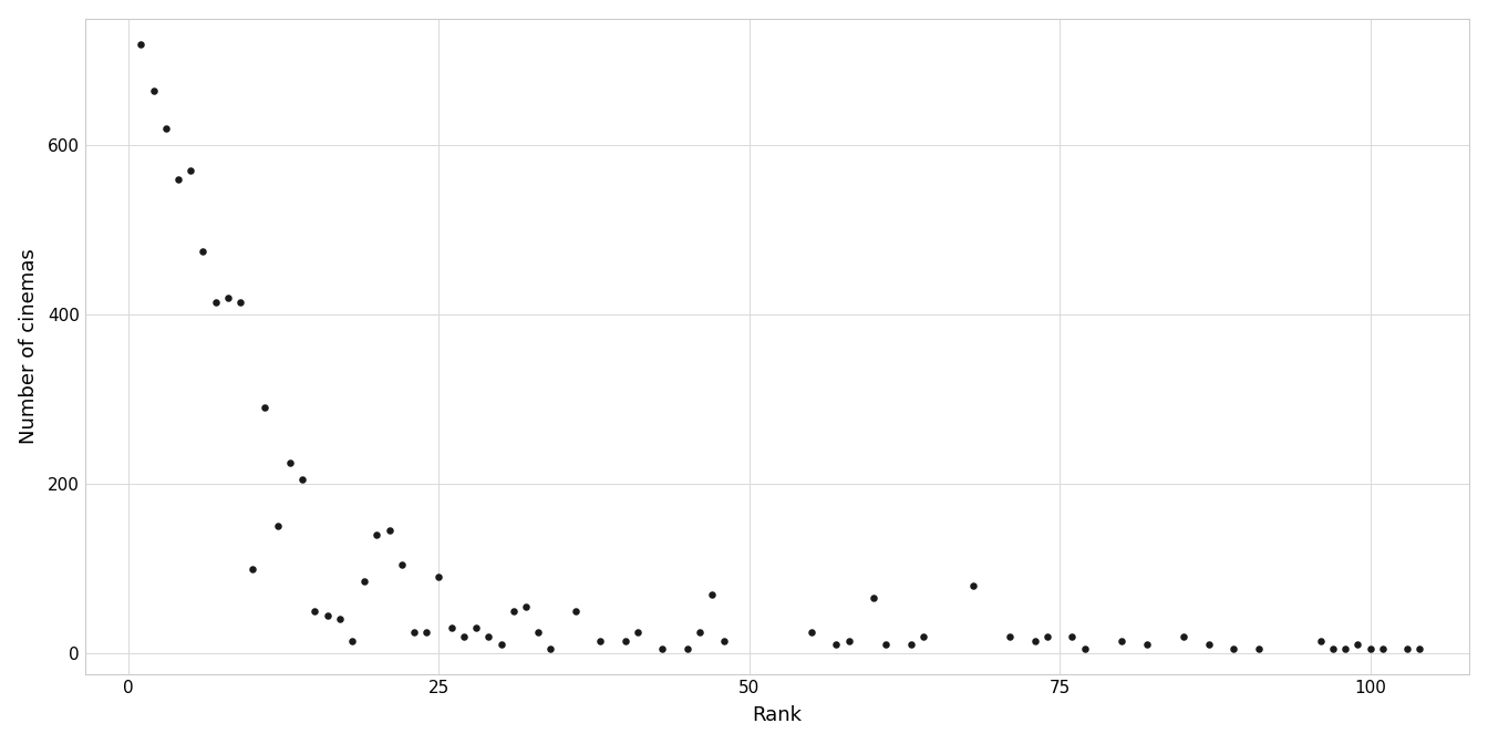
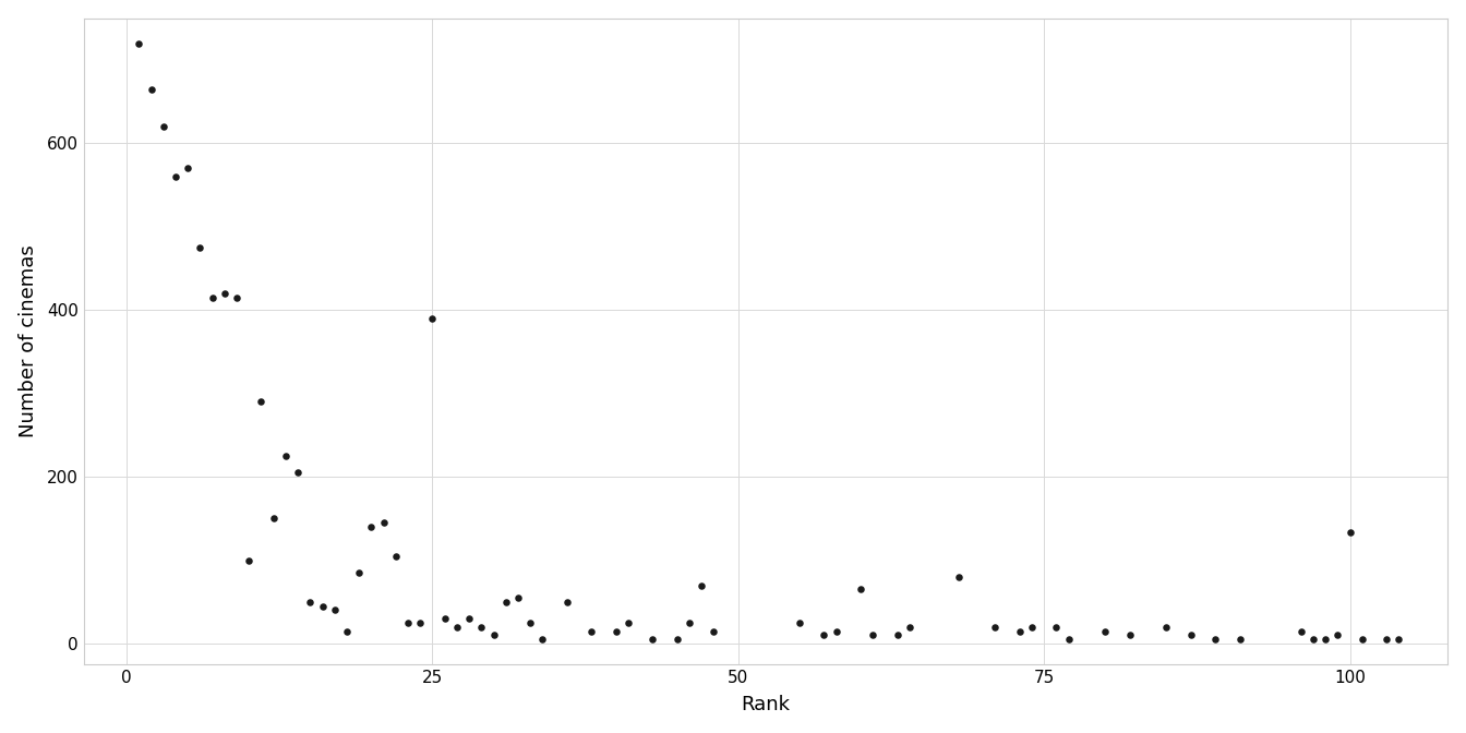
25: 90 -> 390
100: 5 -> 134
